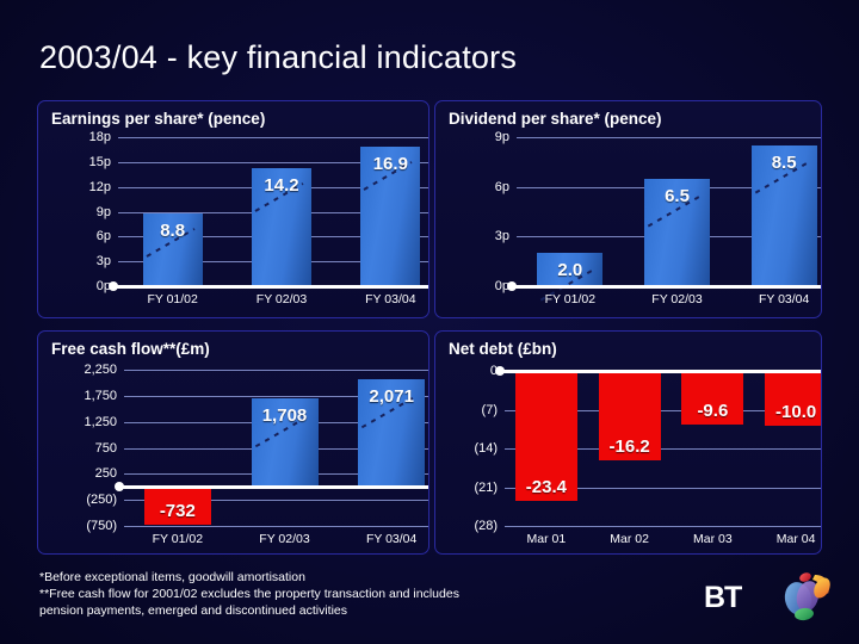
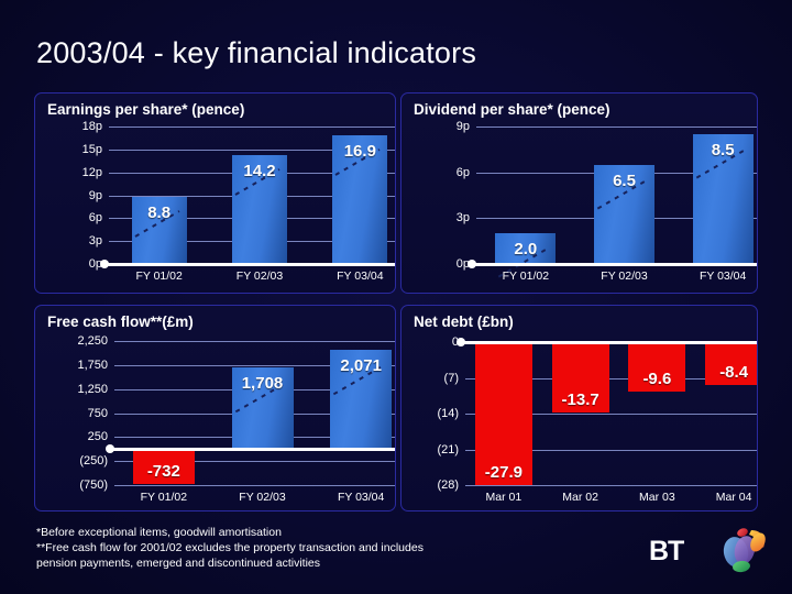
Net debt (£bn)/Mar 01: -23.4 -> -27.9
Net debt (£bn)/Mar 02: -16.2 -> -13.7
Net debt (£bn)/Mar 04: -10.0 -> -8.4
